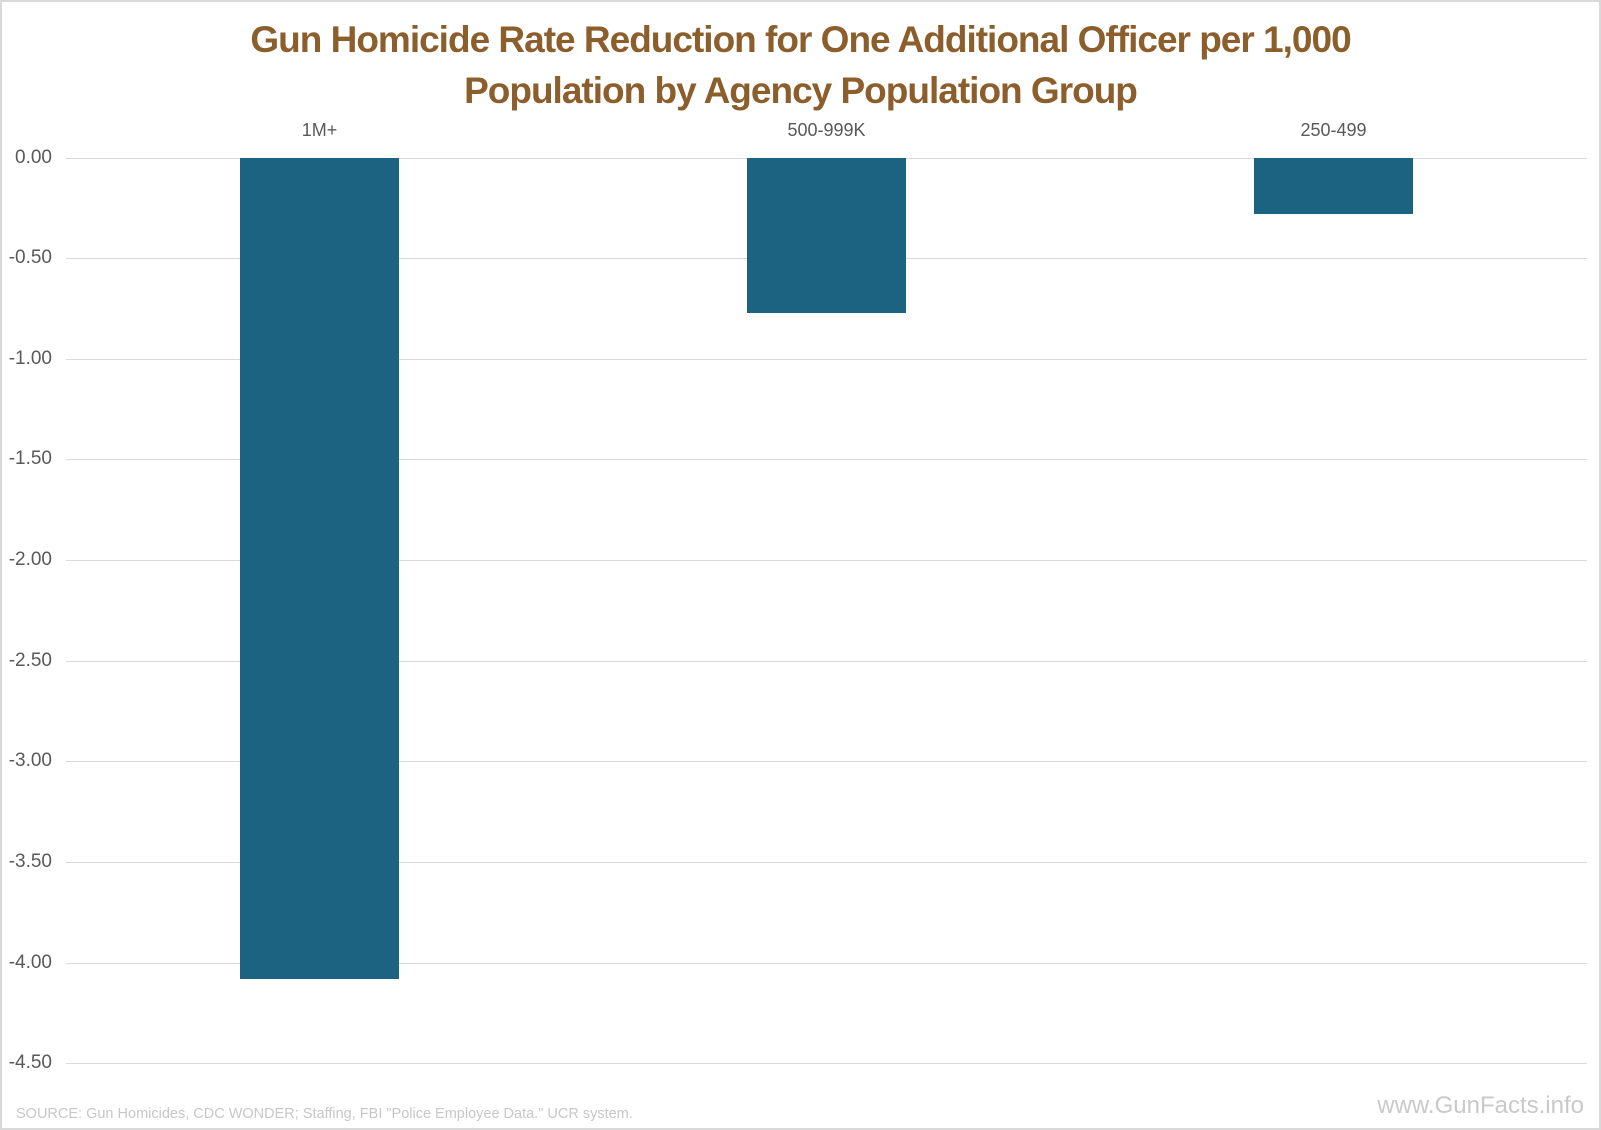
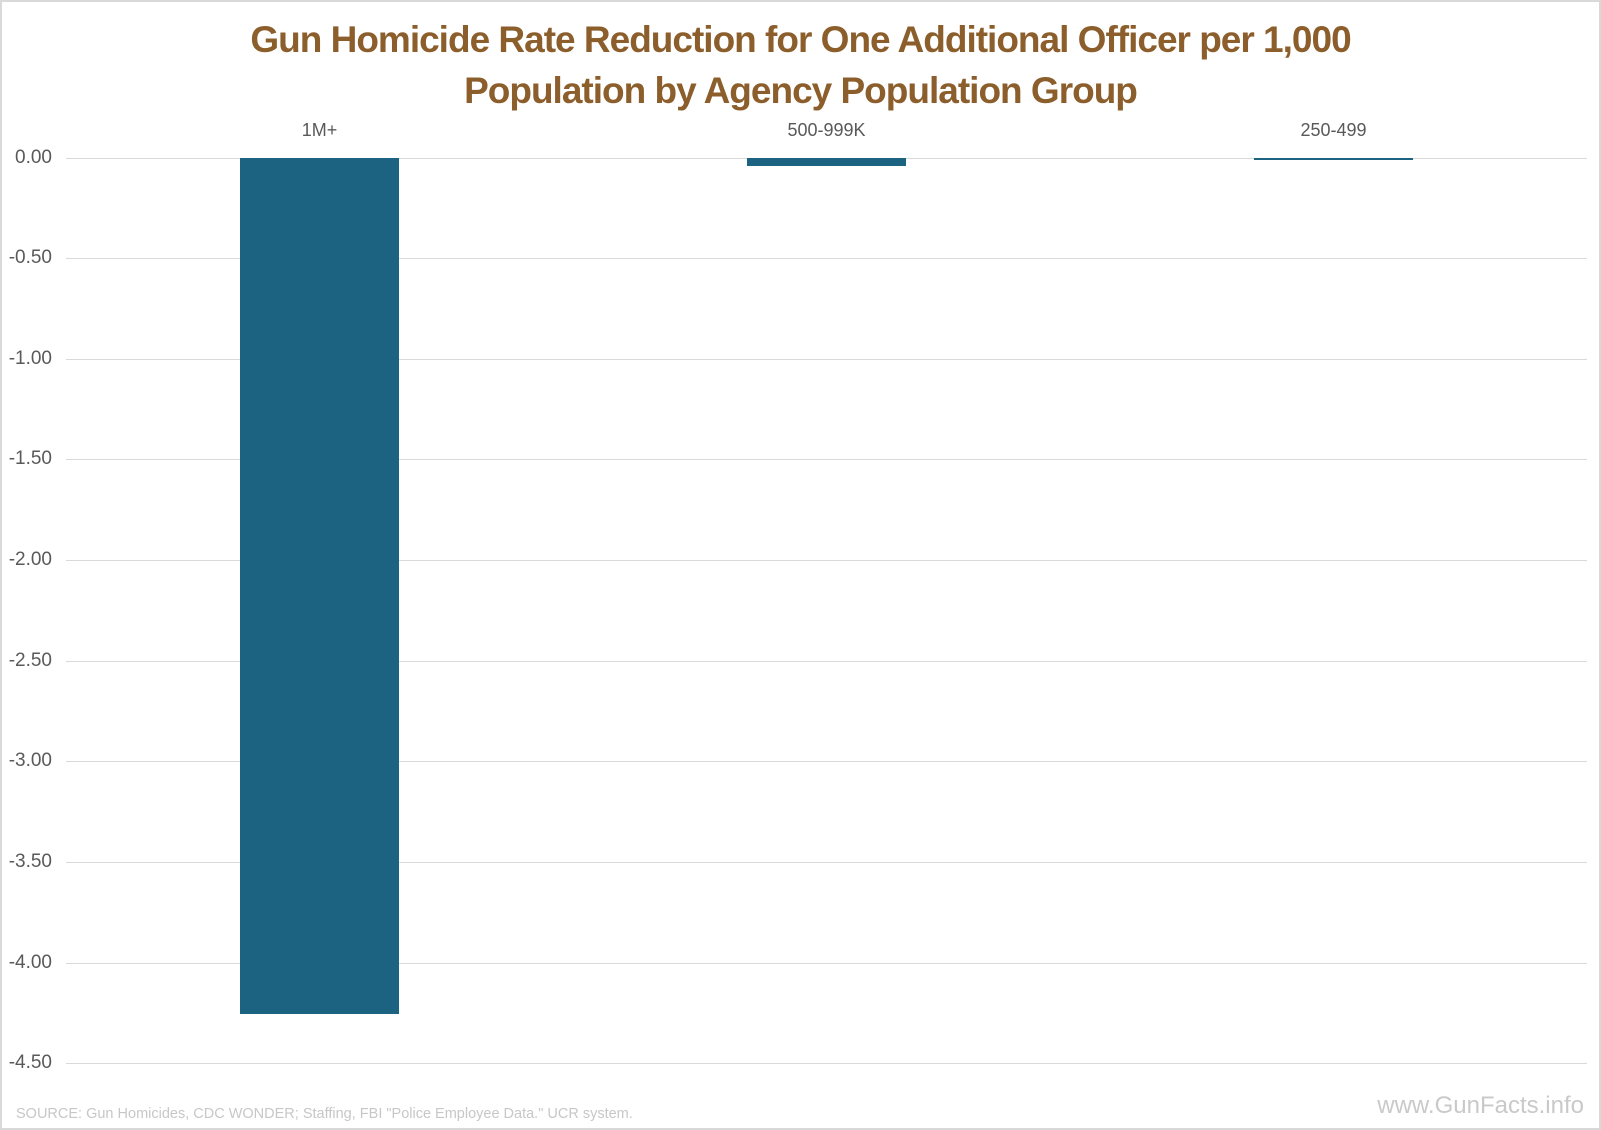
1M+: -4.08 -> -4.25
500-999K: -0.77 -> -0.04
250-499: -0.28 -> -0.01
